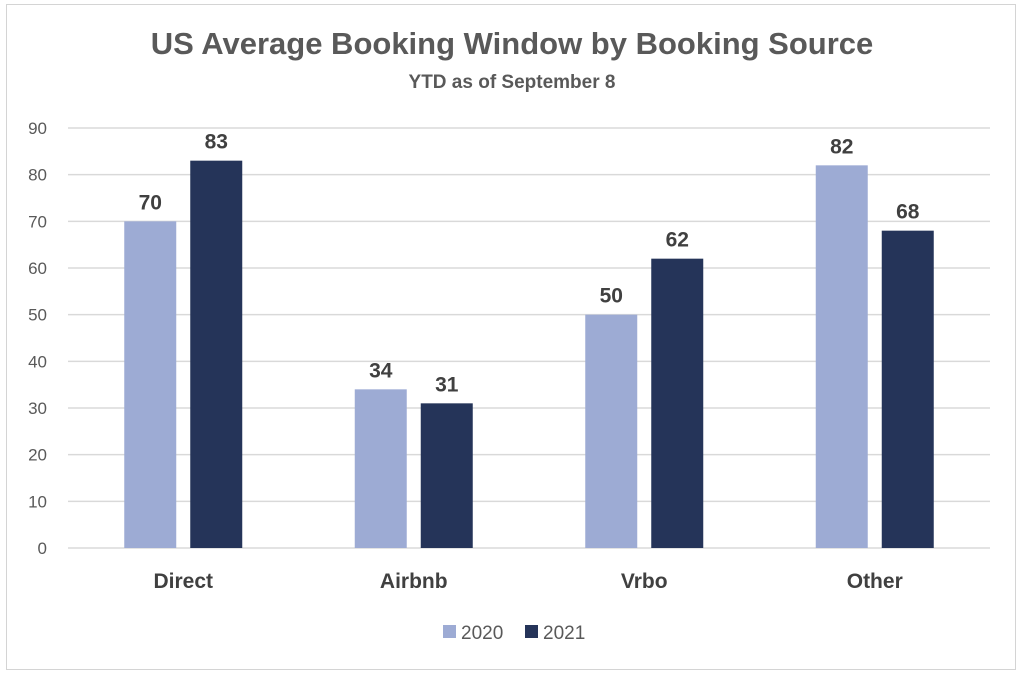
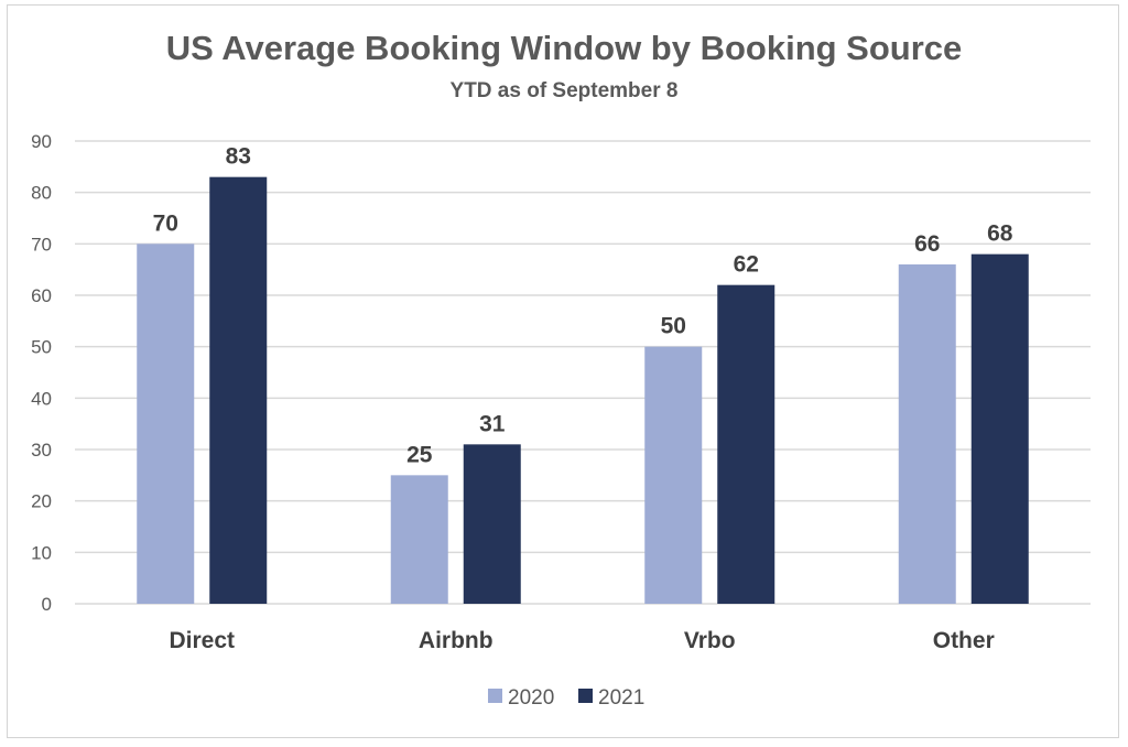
2020/Airbnb: 34 -> 25
2020/Other: 82 -> 66
